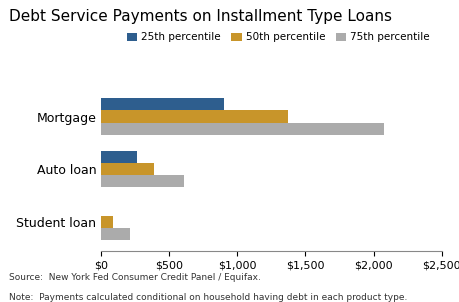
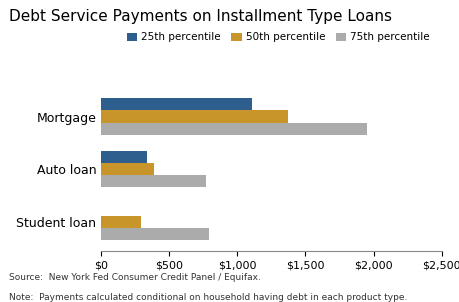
25th percentile/Mortgage: $900 -> $1,110
75th percentile/Mortgage: $2,080 -> $1,950
25th percentile/Auto loan: $260 -> $340
75th percentile/Auto loan: $610 -> $770
50th percentile/Student loan: $80 -> $290
75th percentile/Student loan: $220 -> $790
